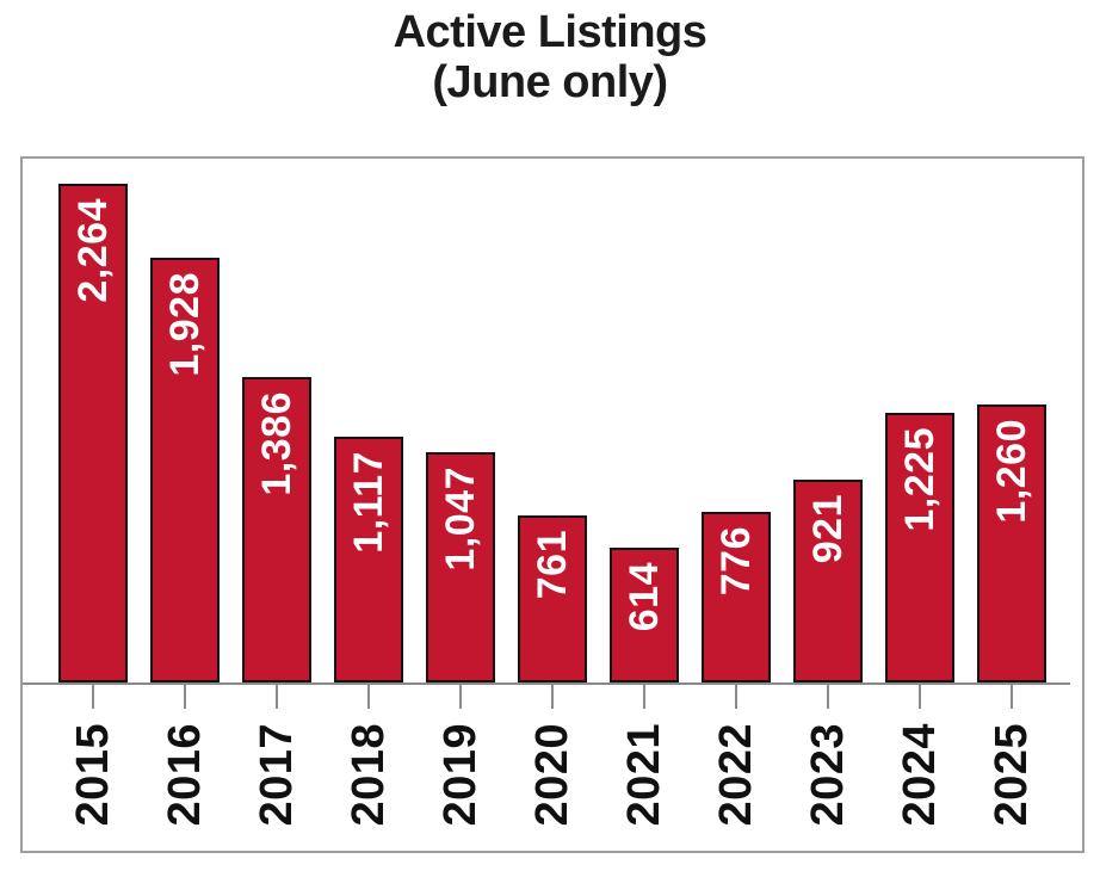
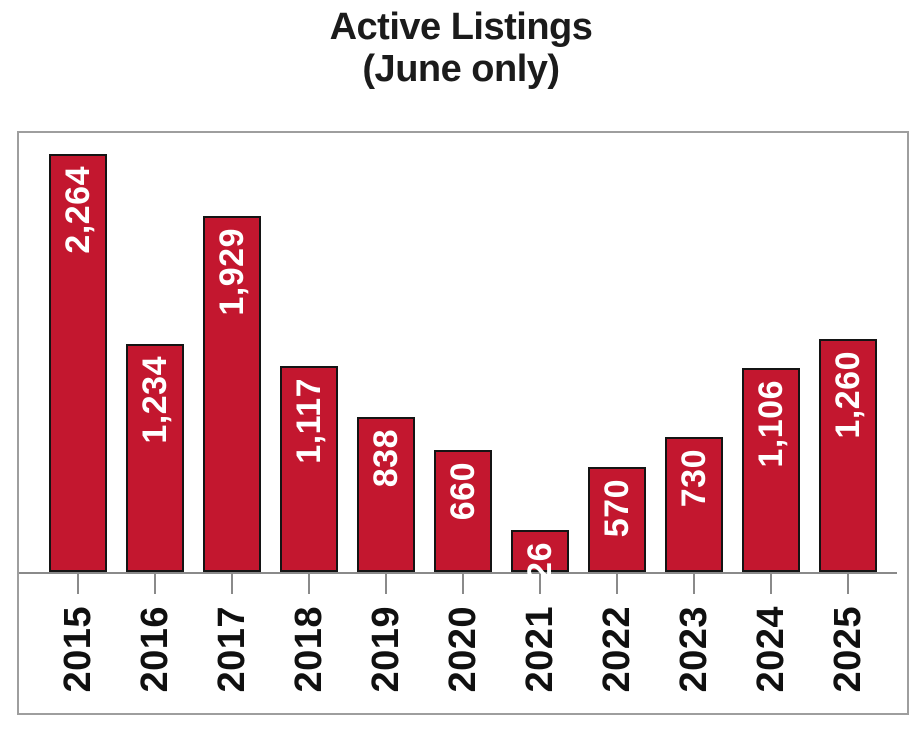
2016: 1,928 -> 1,234
2017: 1,386 -> 1,929
2019: 1,047 -> 838
2020: 761 -> 660
2021: 614 -> 226
2022: 776 -> 570
2023: 921 -> 730
2024: 1,225 -> 1,106
